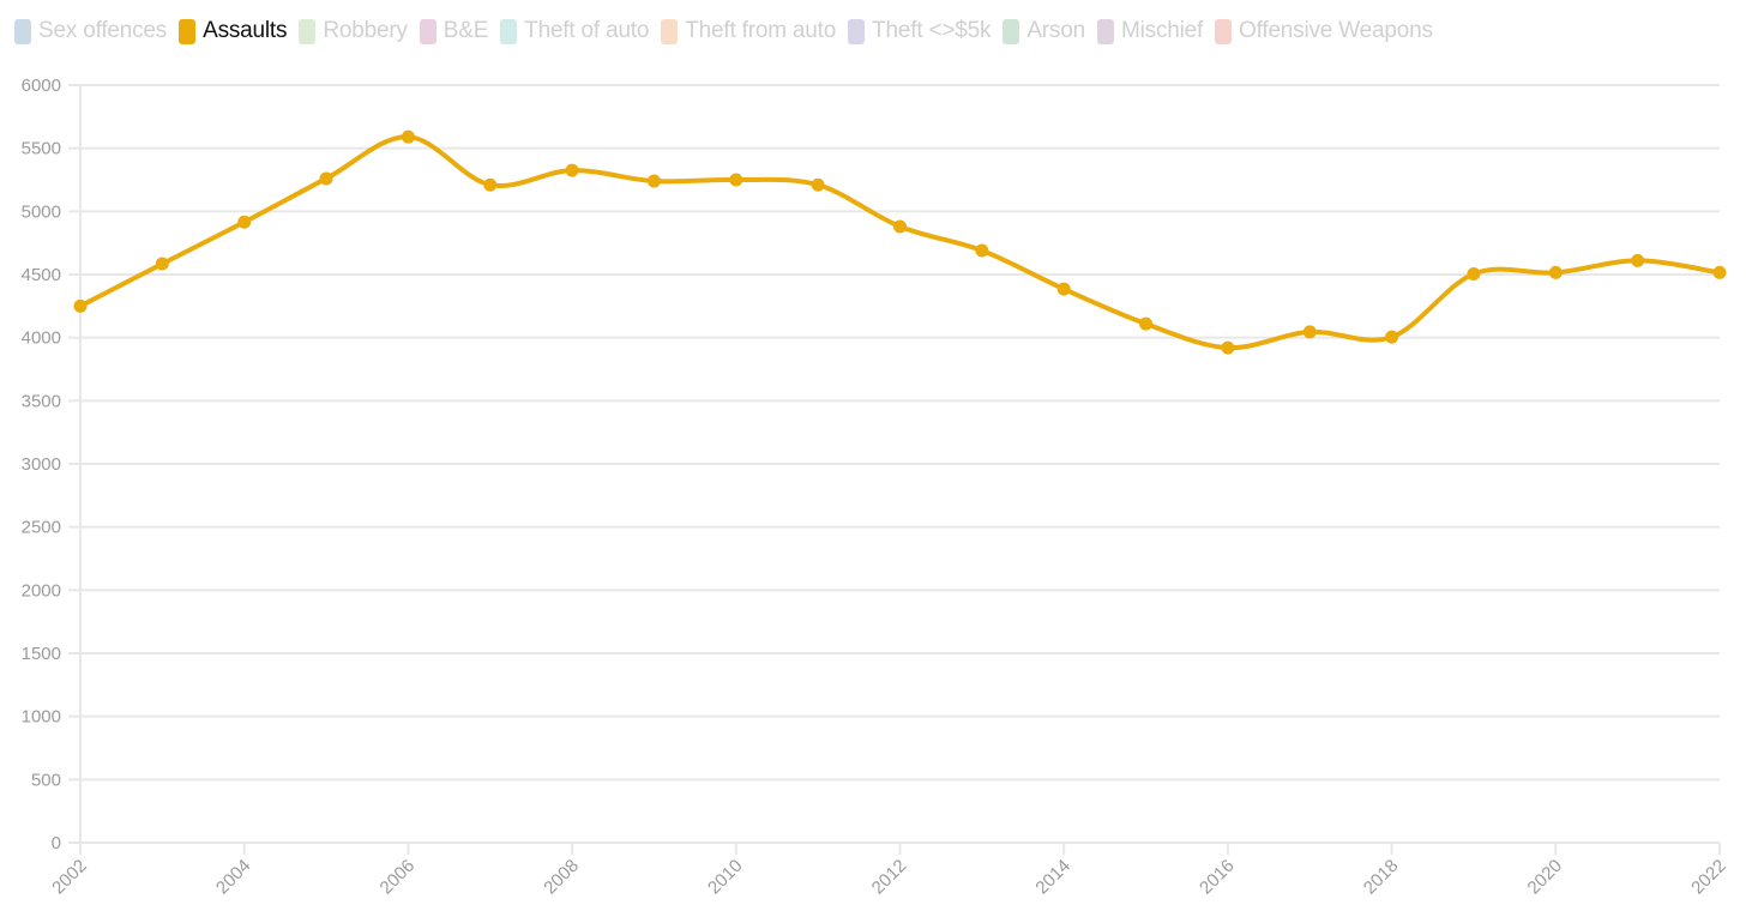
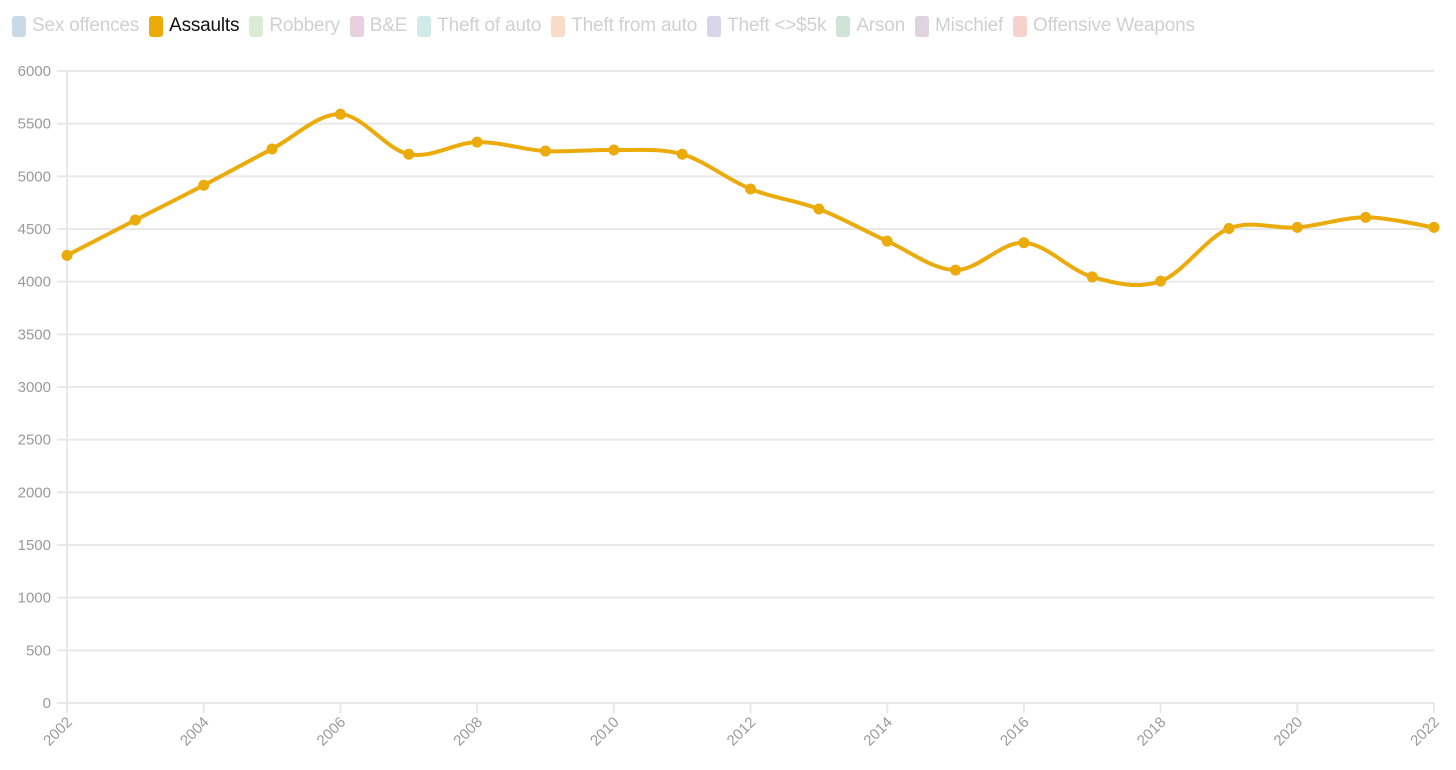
2016: 3920 -> 4370
